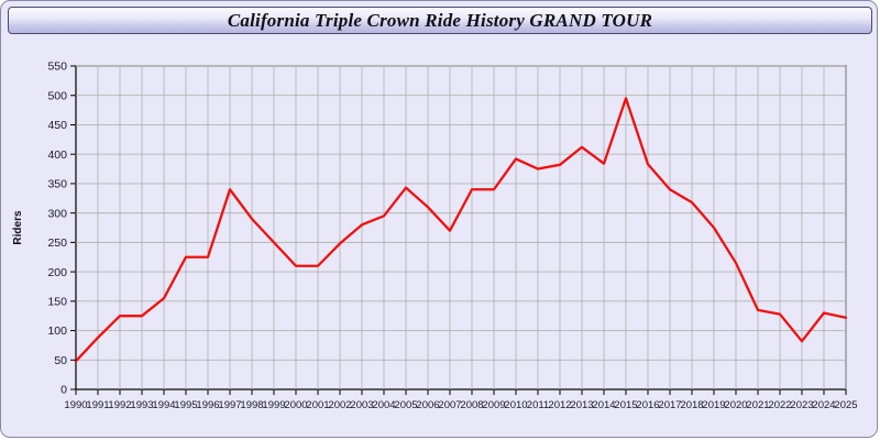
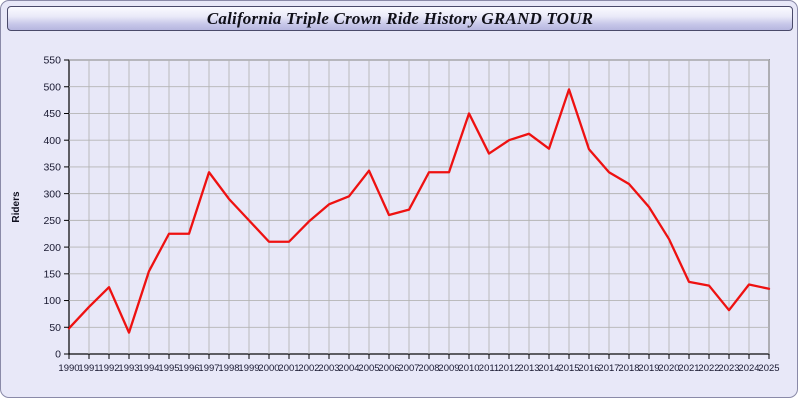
1993: 120 -> 40
2006: 310 -> 260
2010: 390 -> 450
2012: 380 -> 400
